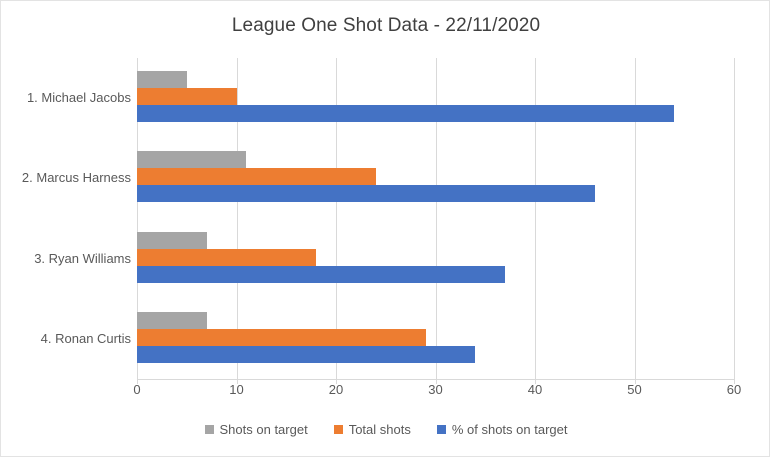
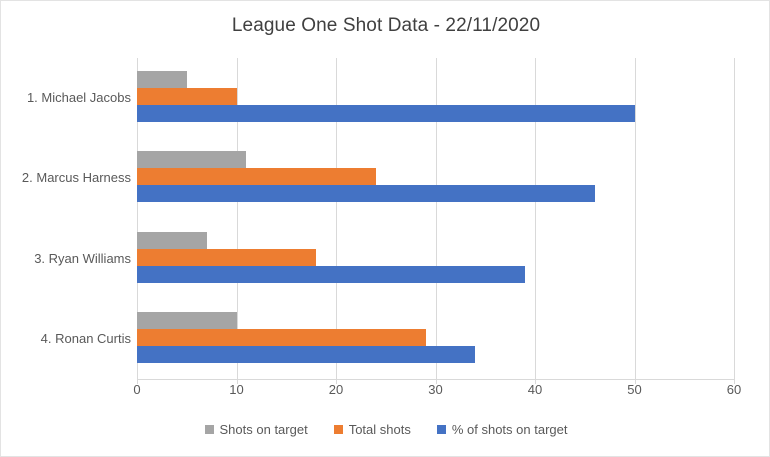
% of shots on target/1. Michael Jacobs: 54 -> 50
% of shots on target/3. Ryan Williams: 37 -> 39
Shots on target/4. Ronan Curtis: 7 -> 10
